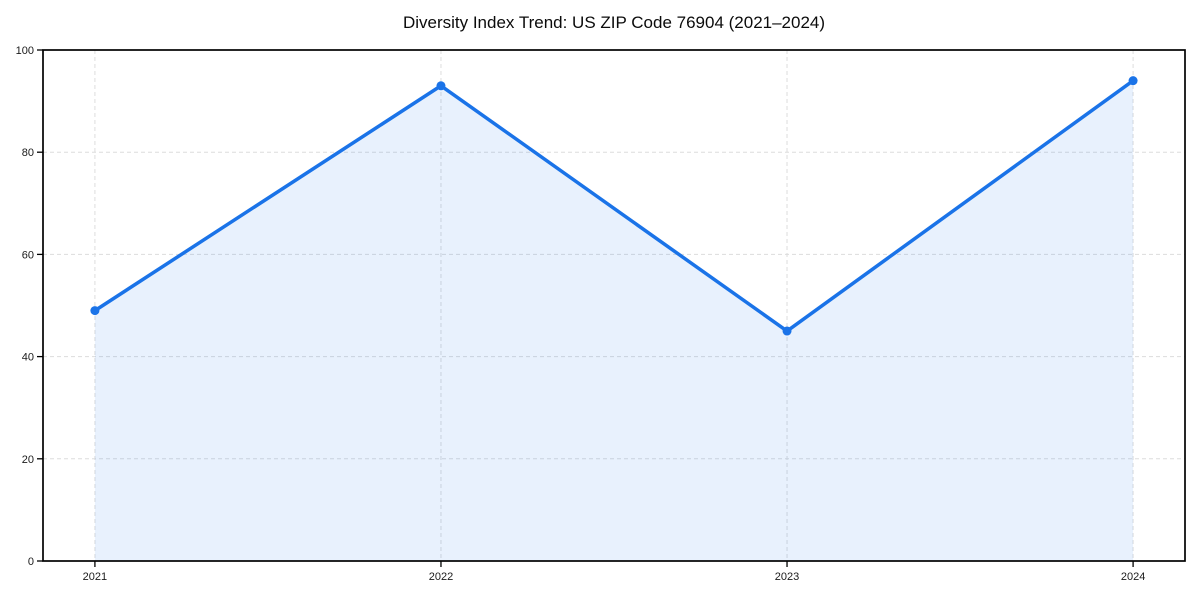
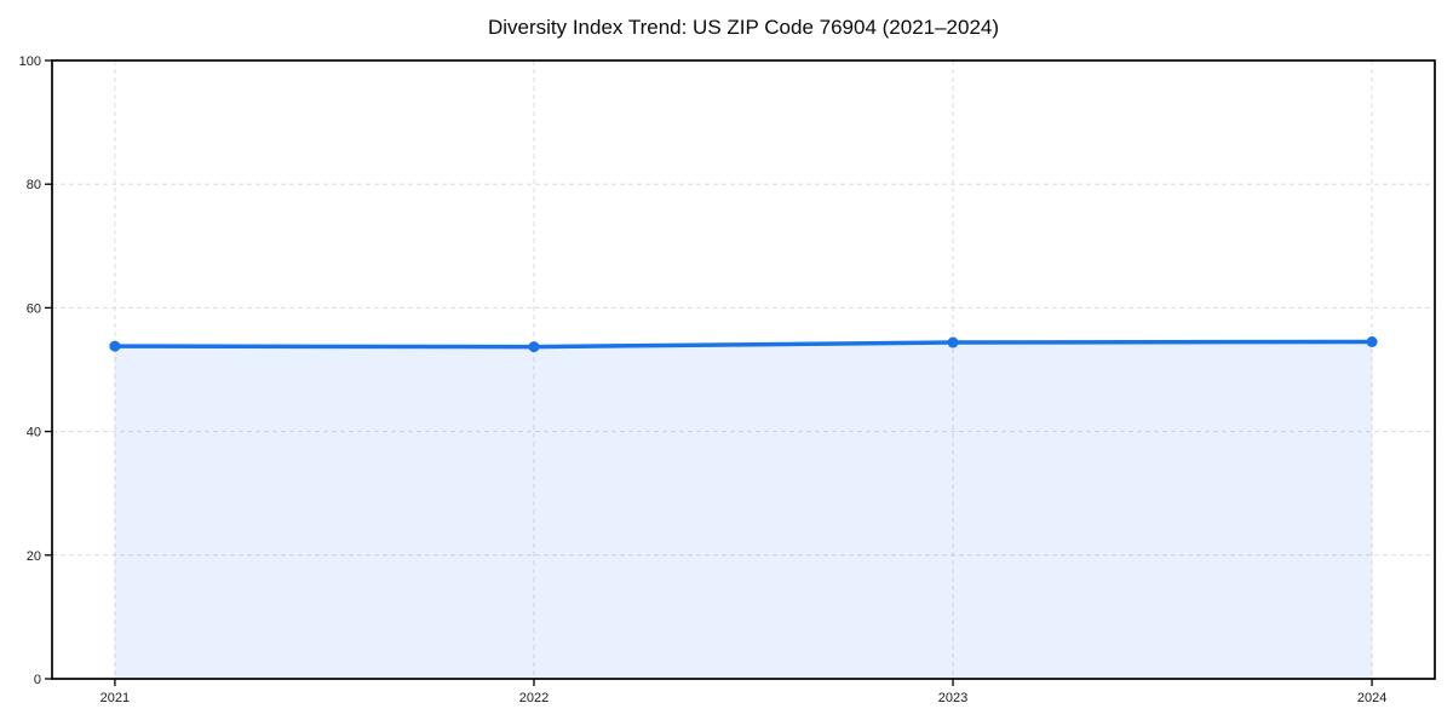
2021: 49 -> 54
2022: 93 -> 54
2023: 45 -> 54
2024: 94 -> 54
